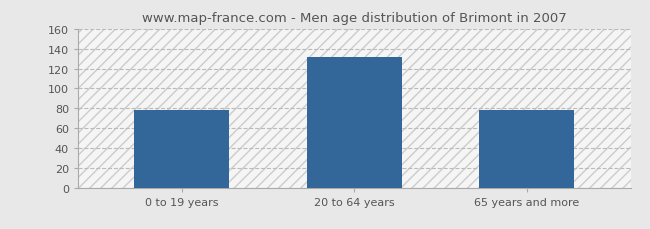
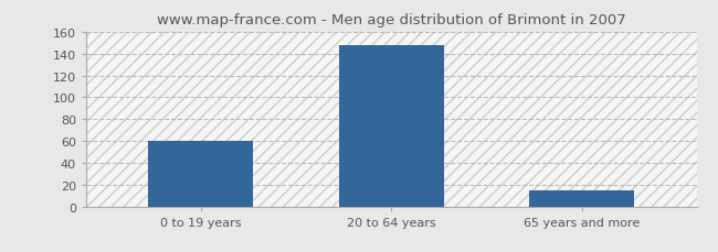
0 to 19 years: 78 -> 60
20 to 64 years: 132 -> 148
65 years and more: 78 -> 15
